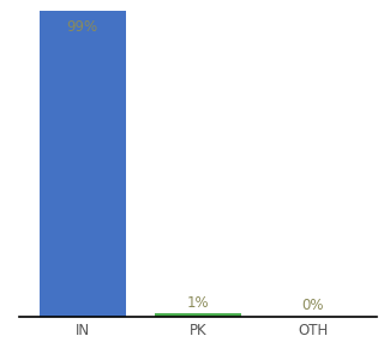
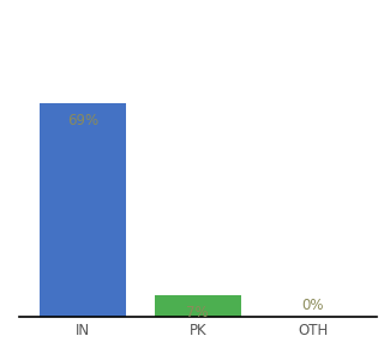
IN: 99% -> 69%
PK: 1% -> 7%
